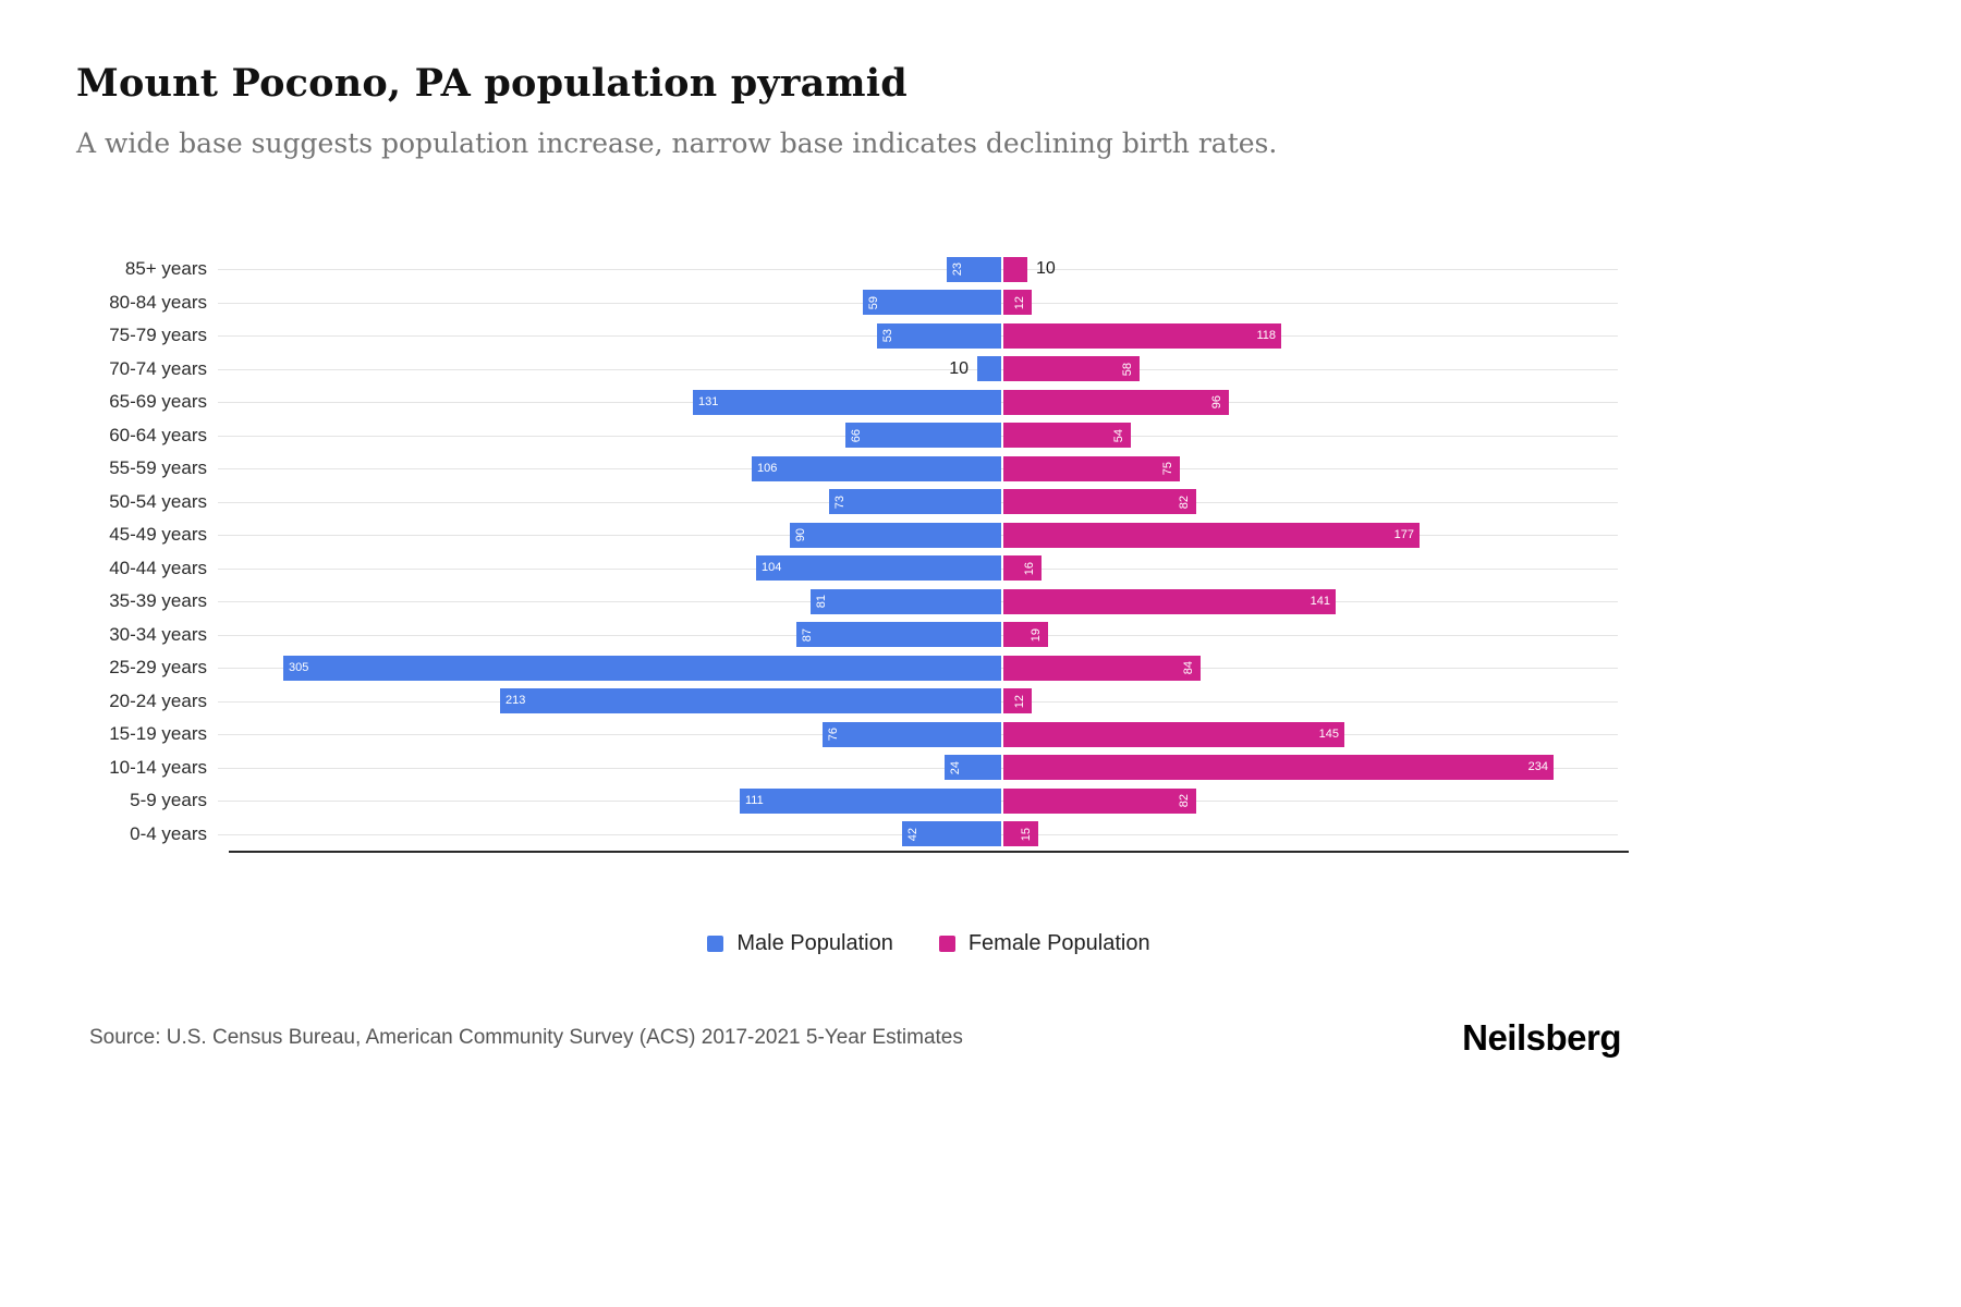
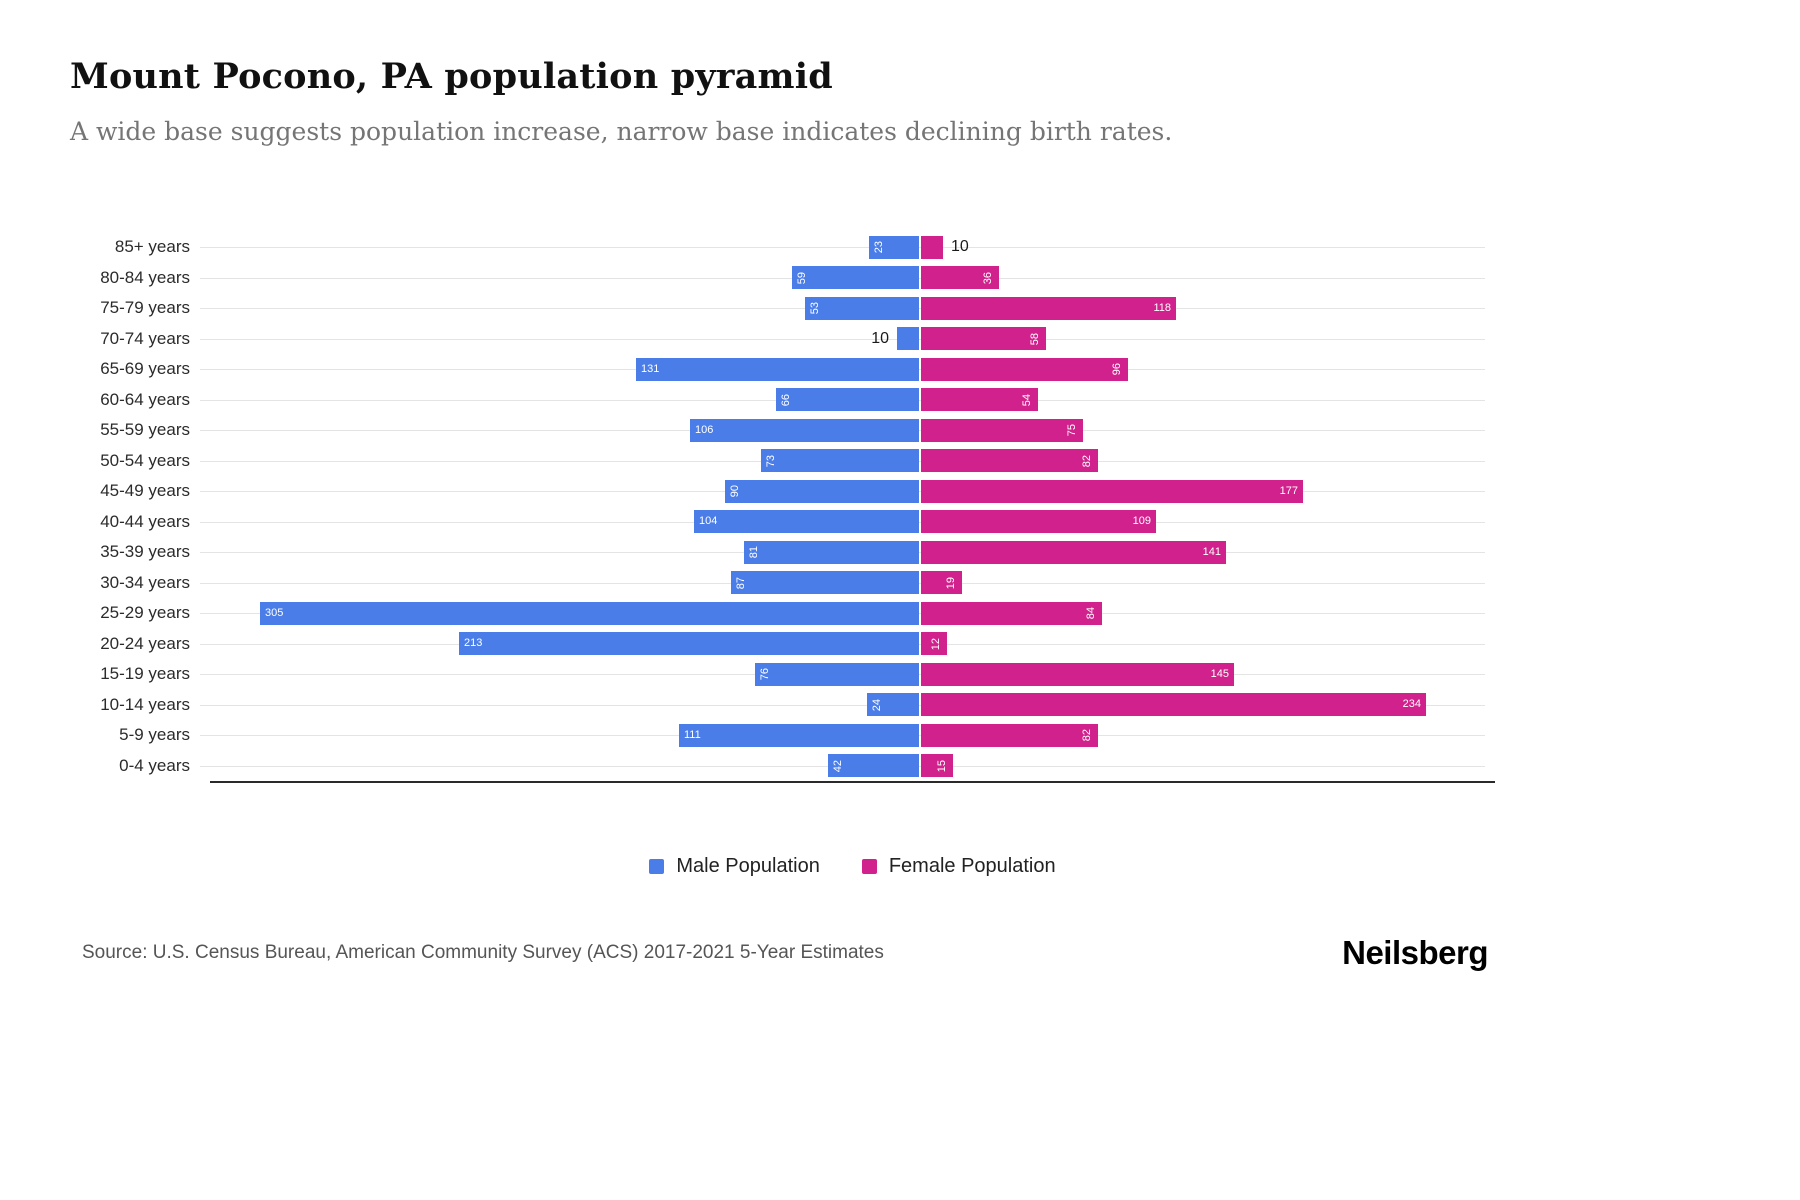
Female Population/80-84 years: 12 -> 36
Female Population/40-44 years: 16 -> 109
